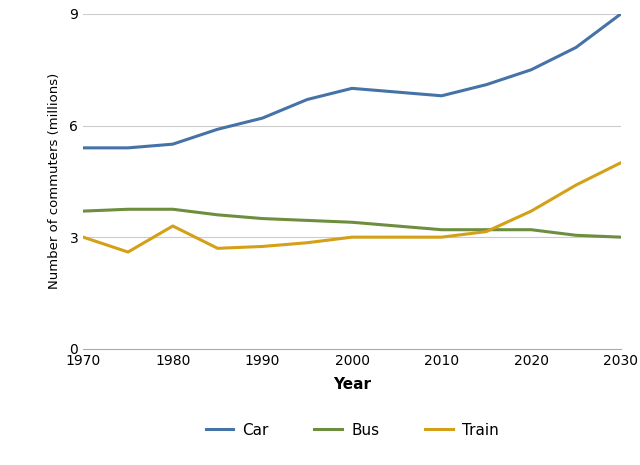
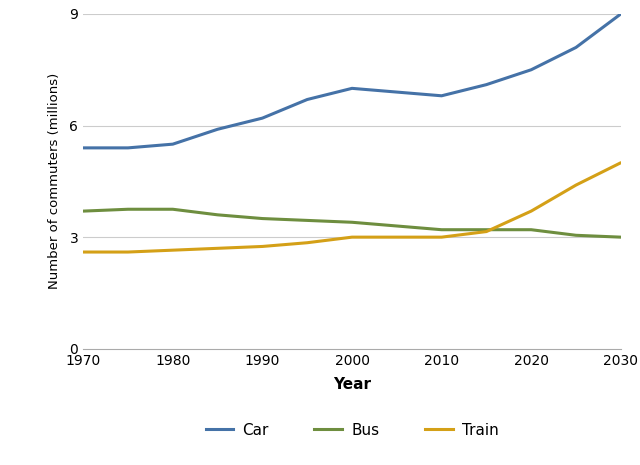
Train/1970: 3.00 -> 2.60
Train/1980: 3.30 -> 2.65
